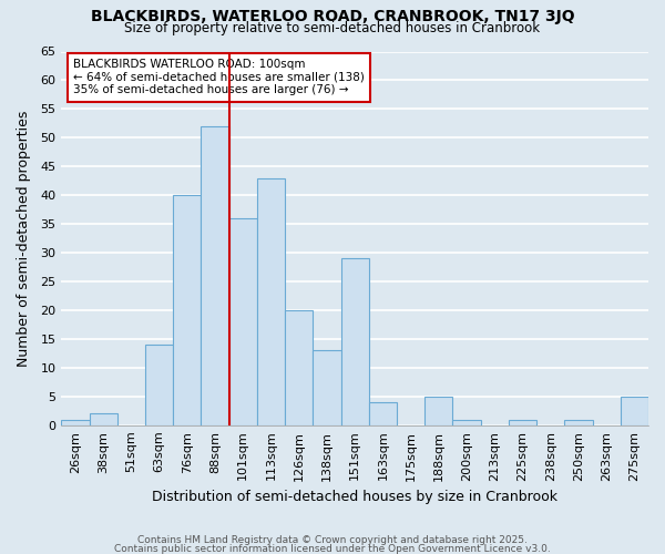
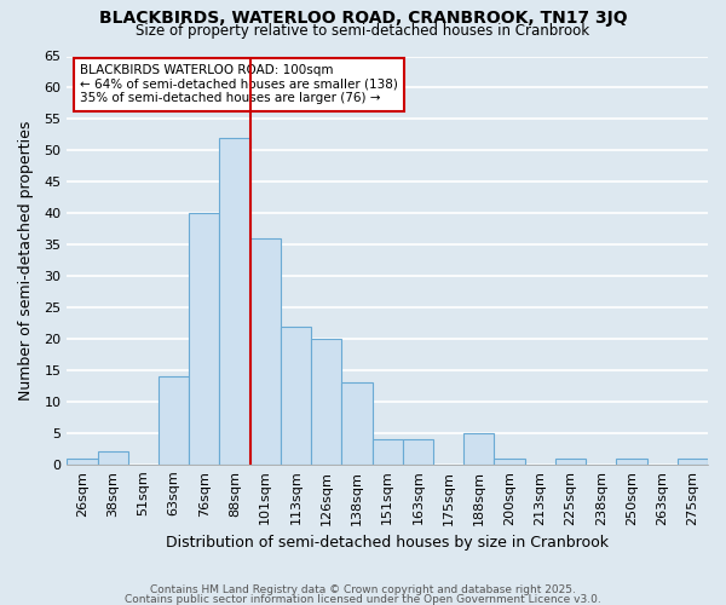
113sqm: 43 -> 22
151sqm: 29 -> 4
275sqm: 5 -> 1
